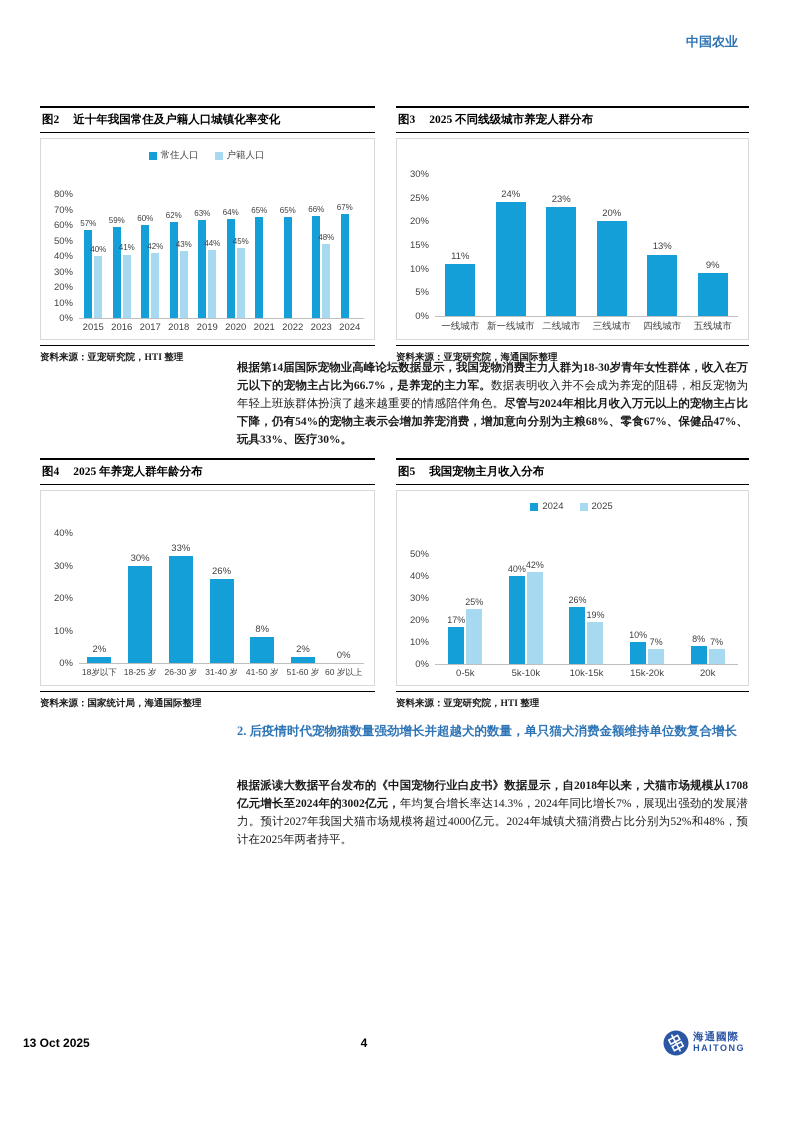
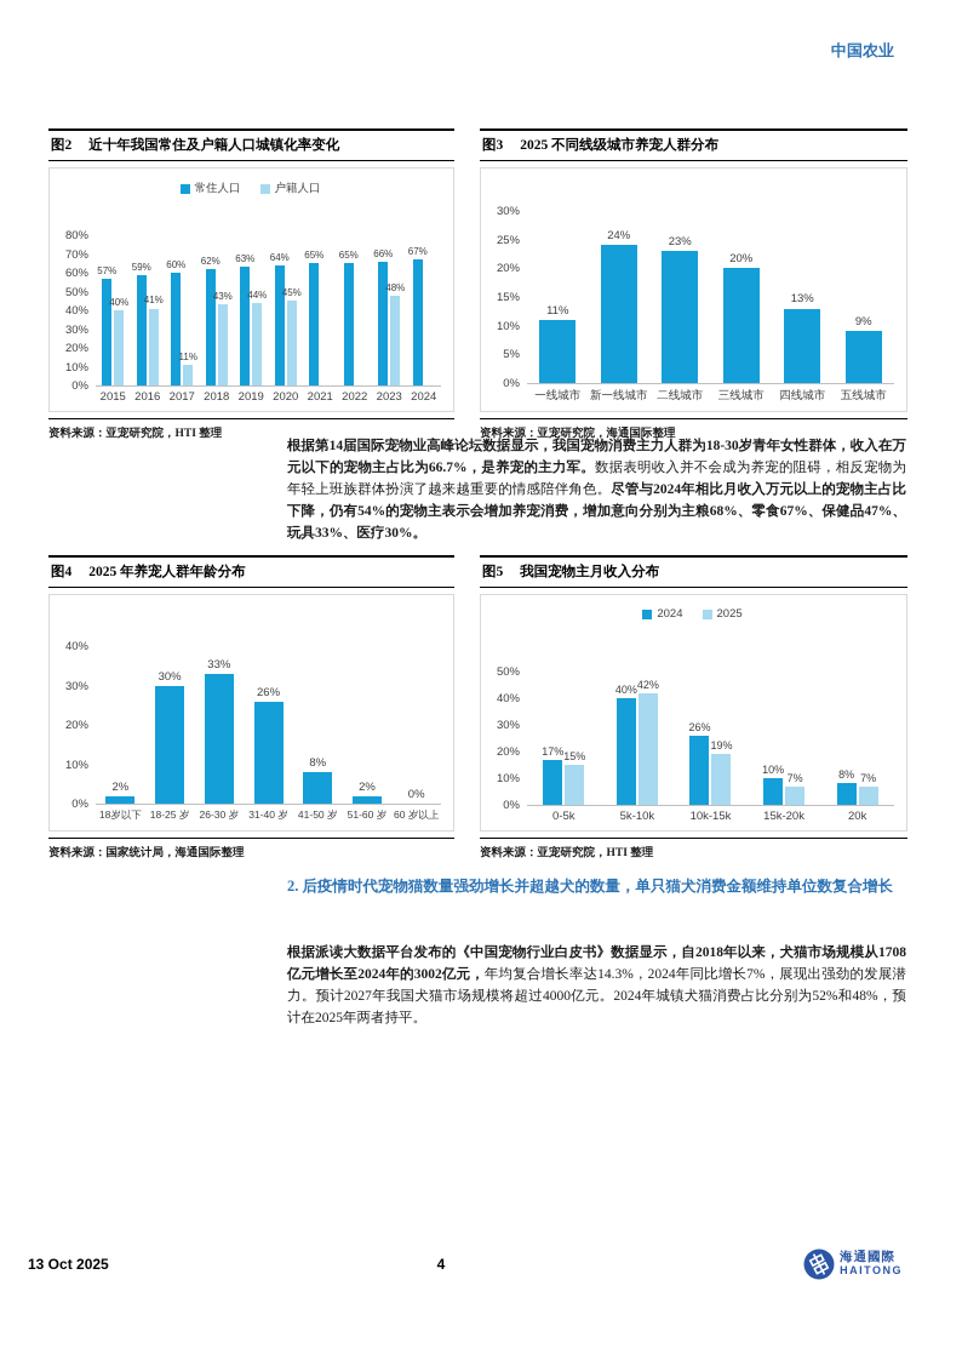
近十年我国常住及户籍人口城镇化率变化/户籍人口/2017: 42% -> 11%
我国宠物主月收入分布/2025/0-5k: 25% -> 15%
